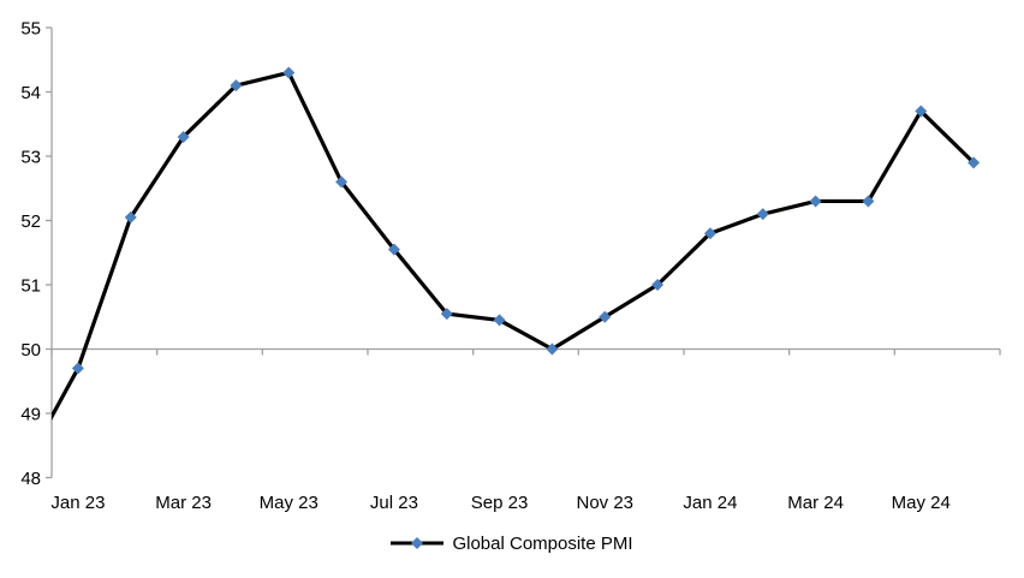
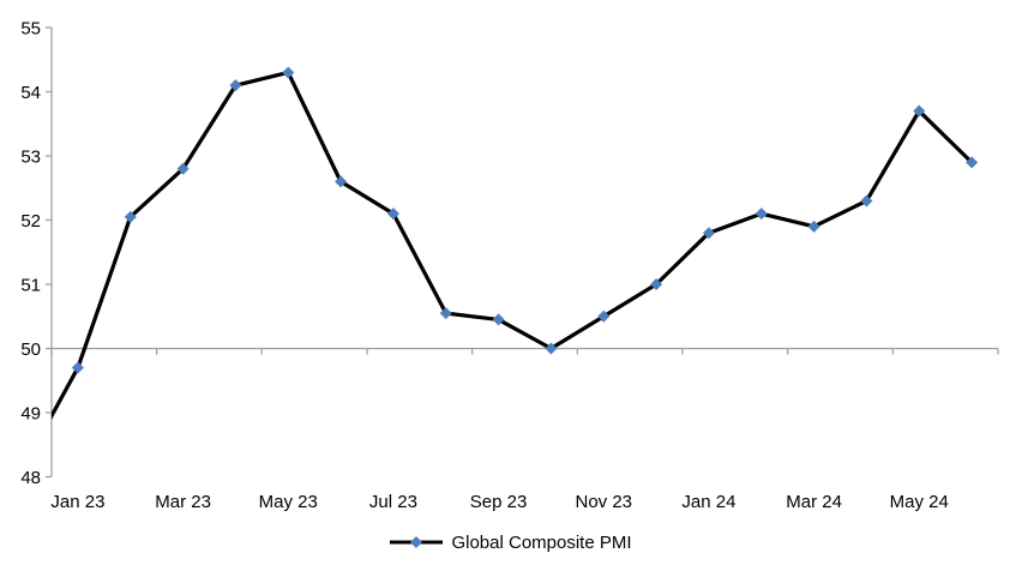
Mar 23: 53.3 -> 52.8
Jul 23: 51.5 -> 52.1
Mar 24: 52.3 -> 51.9
